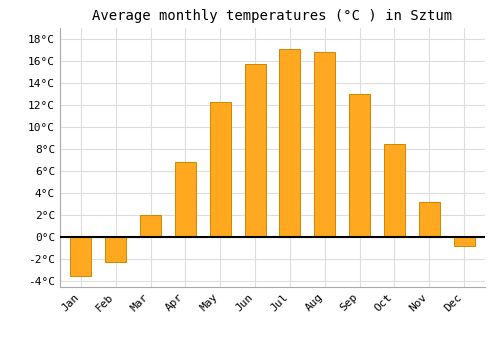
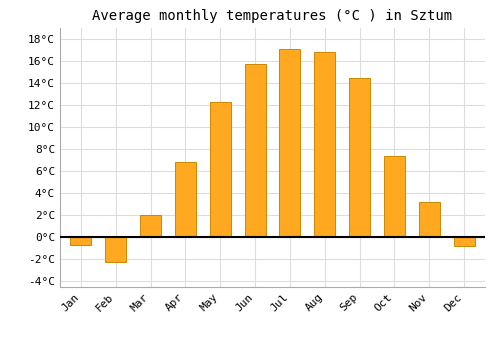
Jan: -3.5°C -> -0.7°C
Sep: 13.0°C -> 14.5°C
Oct: 8.5°C -> 7.4°C
